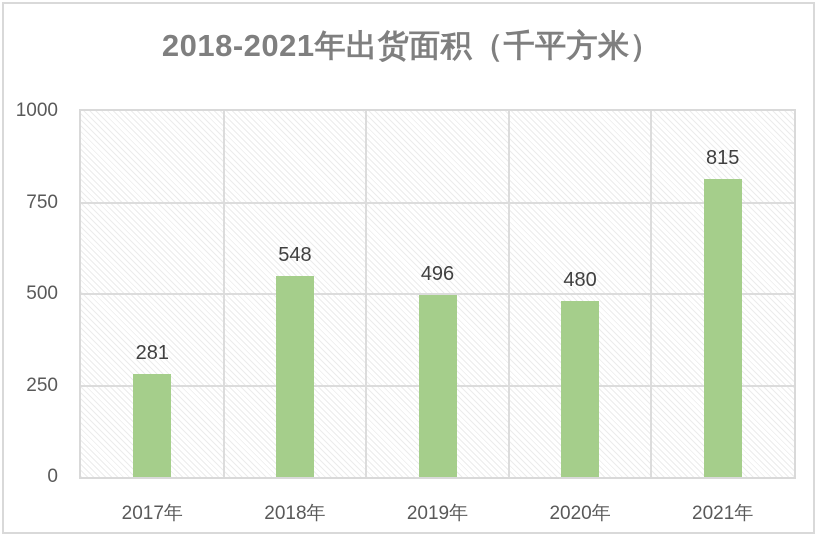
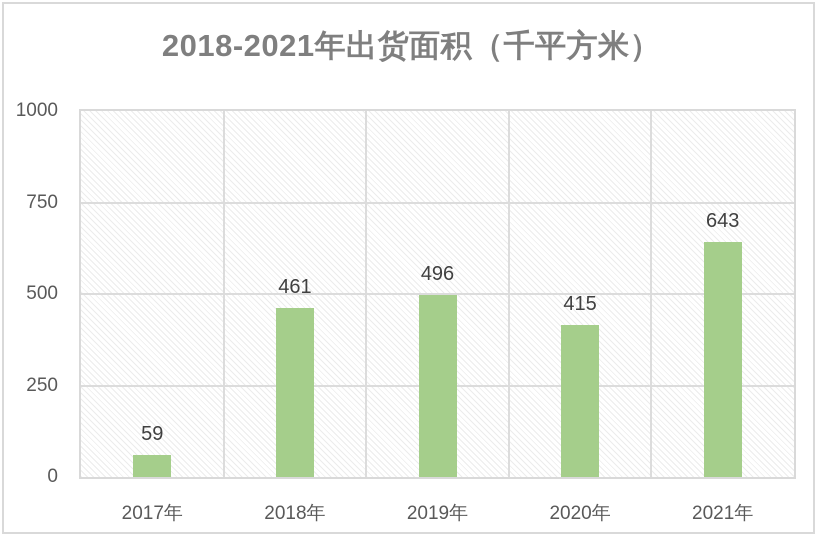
2017年: 281 -> 59
2018年: 548 -> 461
2020年: 480 -> 415
2021年: 815 -> 643
